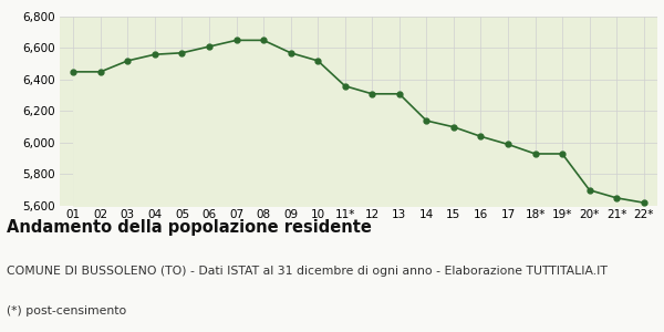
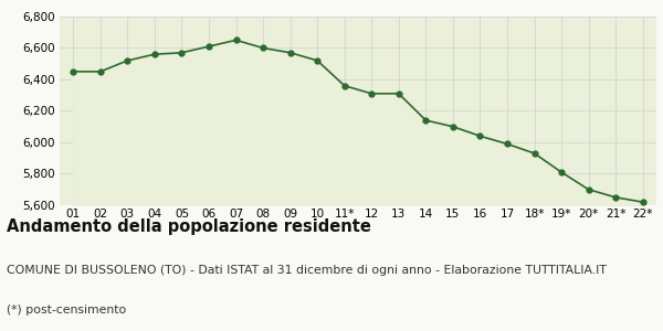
08: 6,650 -> 6,600
19*: 5,930 -> 5,810
